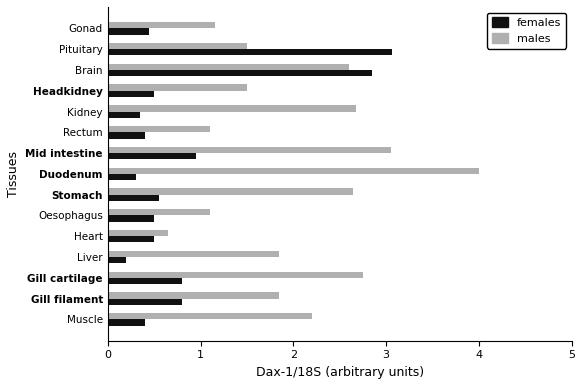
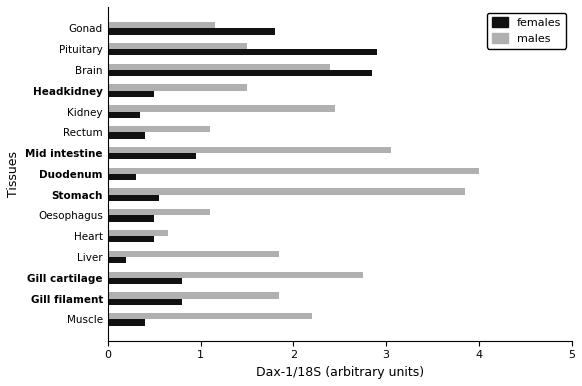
females/Gonad: 0.44 -> 1.80
females/Pituitary: 3.06 -> 2.90
males/Brain: 2.60 -> 2.40
males/Kidney: 2.68 -> 2.45
males/Stomach: 2.64 -> 3.85
